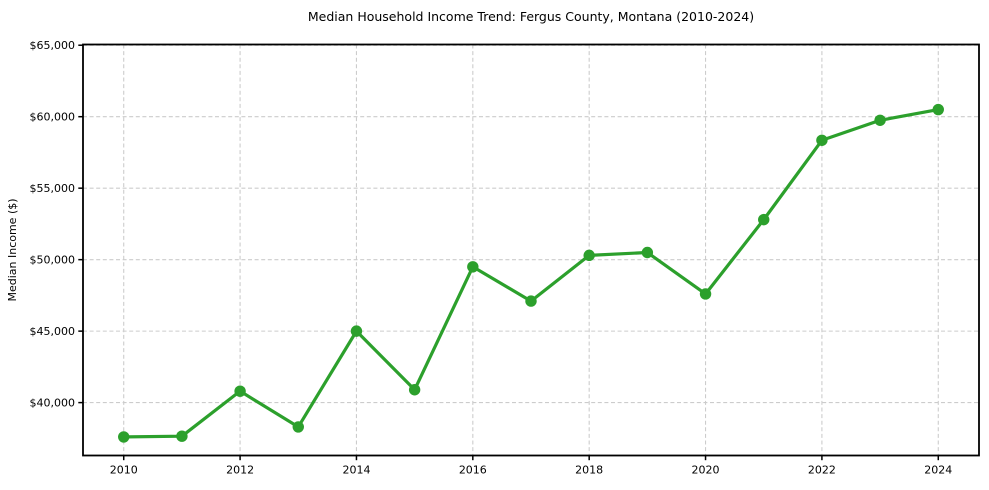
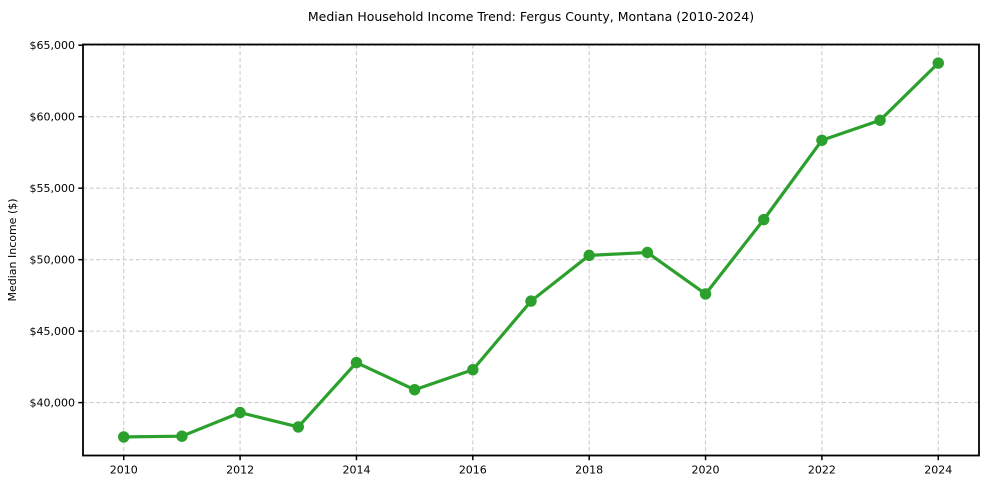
2012: $40800 -> $39300
2014: $45000 -> $42800
2016: $49500 -> $42300
2024: $60500 -> $63800
